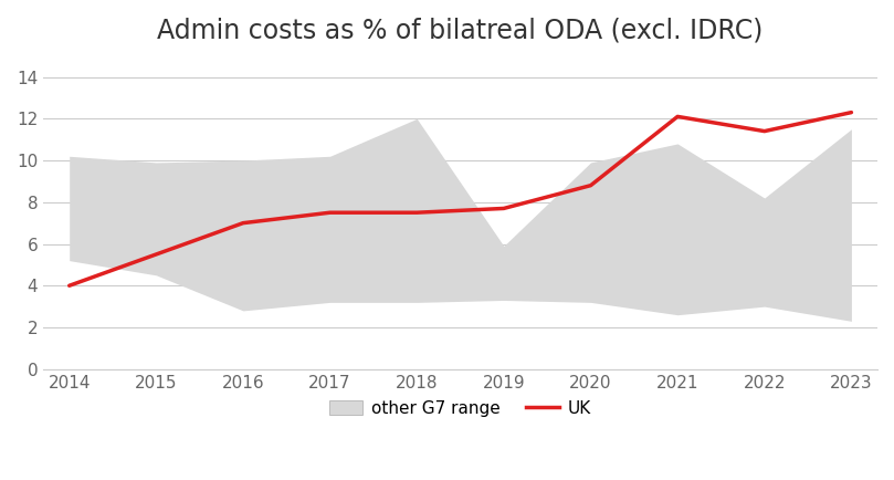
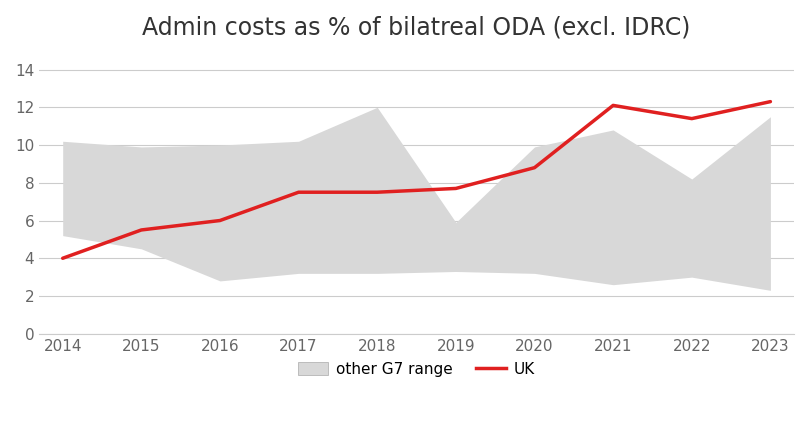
UK/2016: 7.0 -> 6.0
